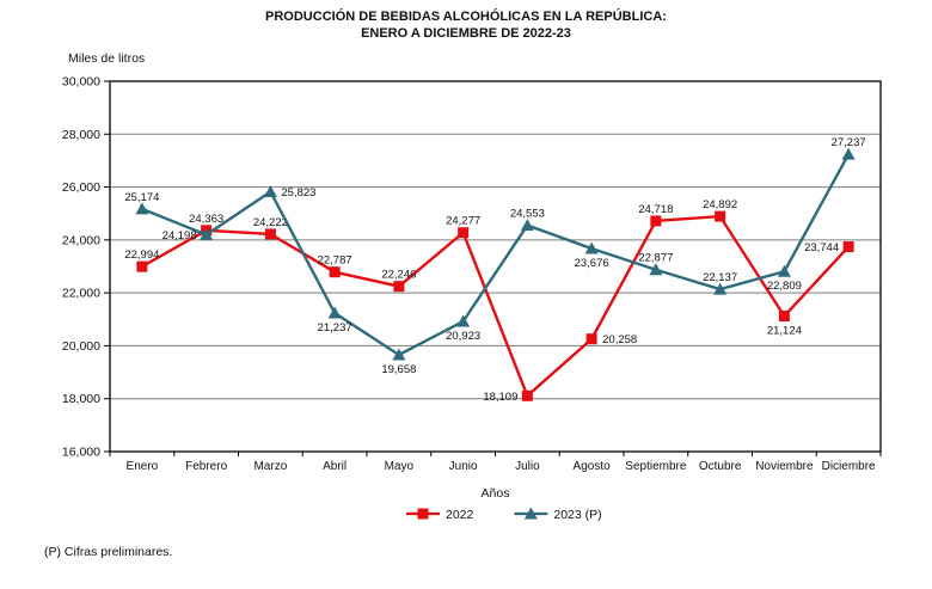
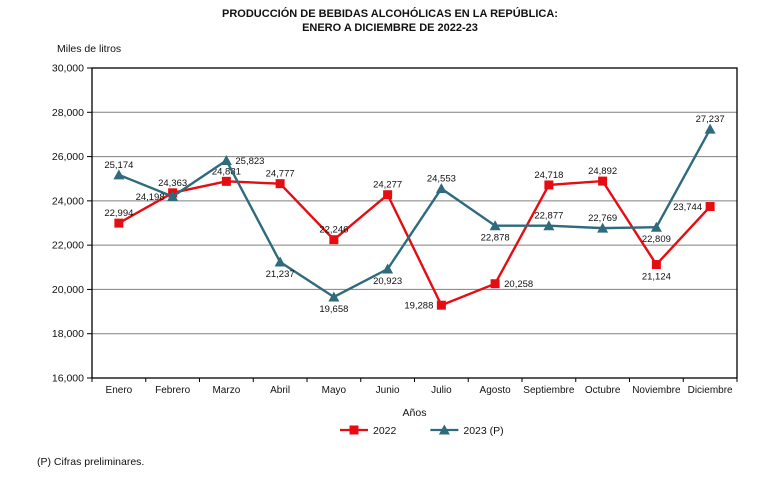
2022/Marzo: 24,222 -> 24,881
2022/Abril: 22,787 -> 24,777
2022/Julio: 18,109 -> 19,288
2023 (P)/Agosto: 23,676 -> 22,878
2023 (P)/Octubre: 22,137 -> 22,769
